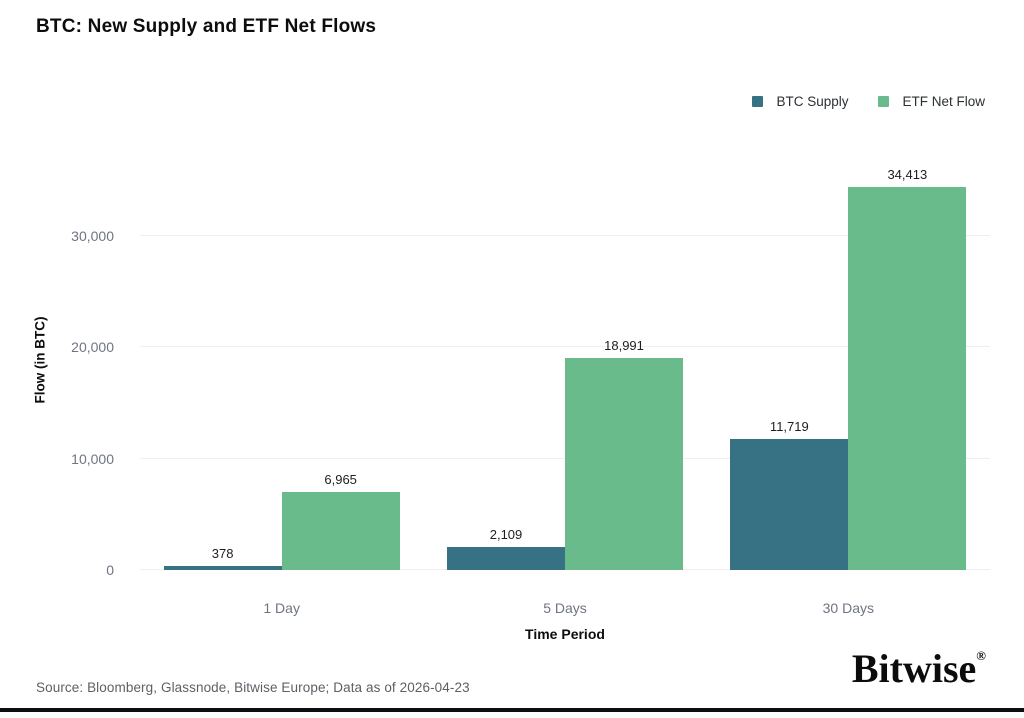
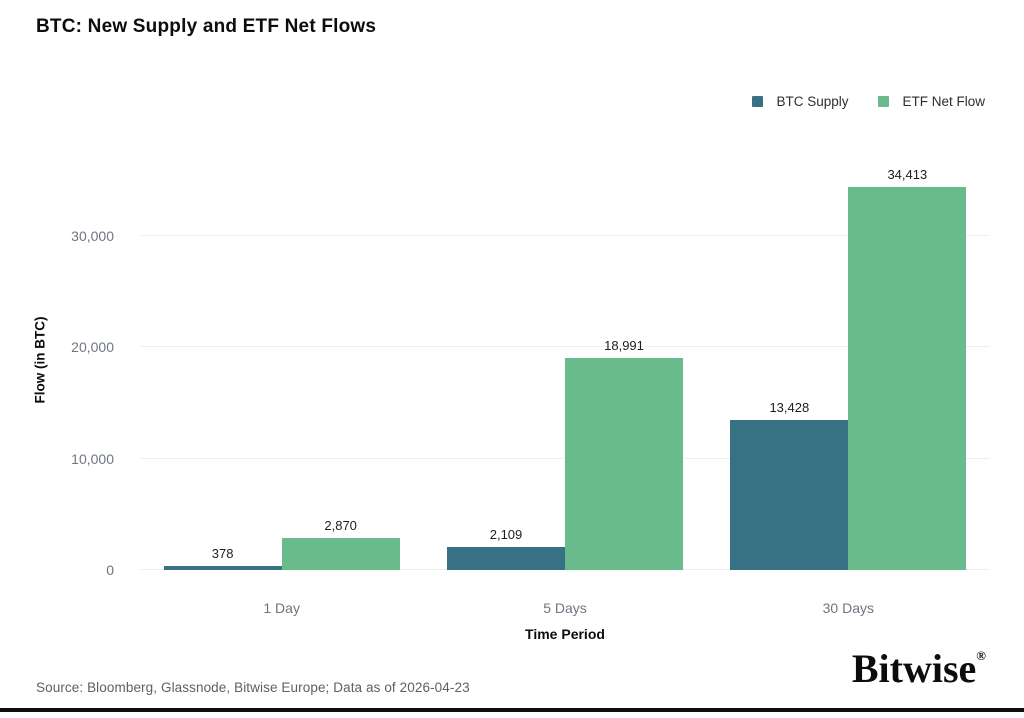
ETF Net Flow/1 Day: 6,965 -> 2,870
BTC Supply/30 Days: 11,719 -> 13,428
